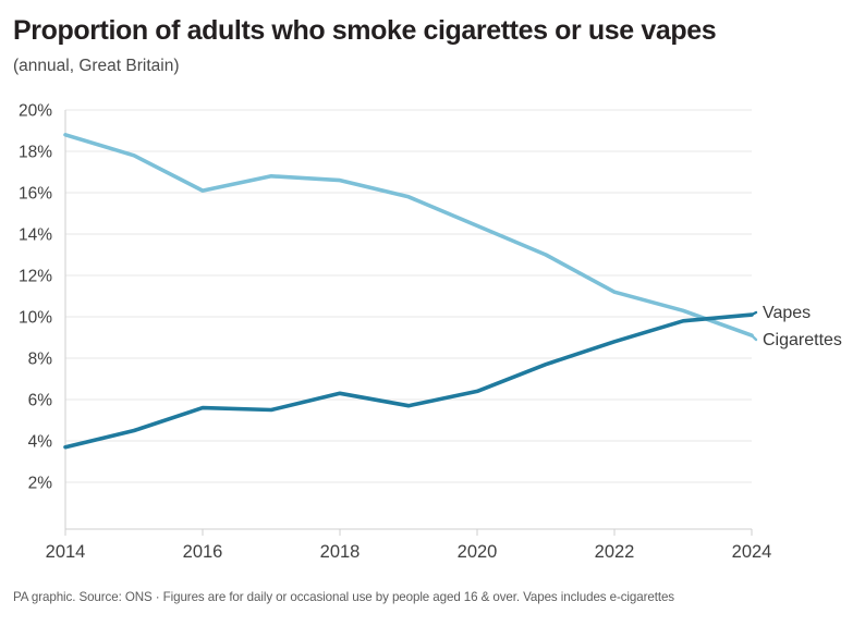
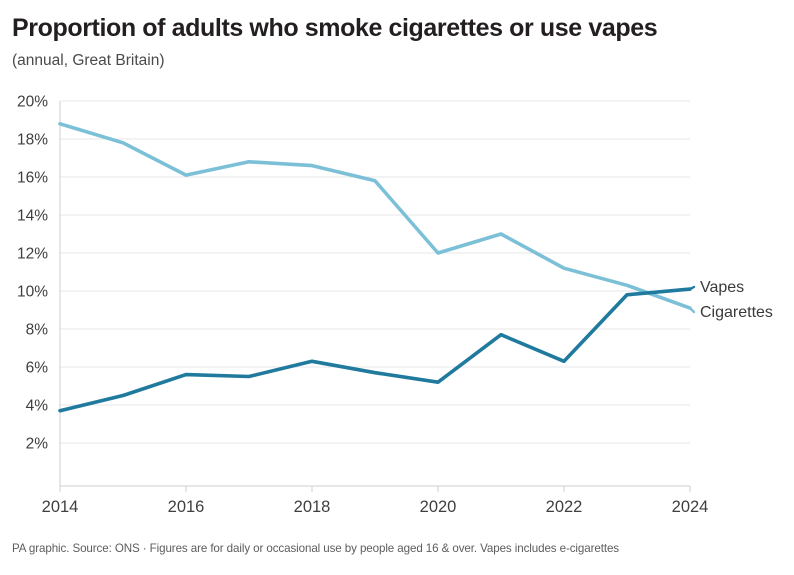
Cigarettes/2020: 14.4% -> 12.0%
Vapes/2020: 6.4% -> 5.2%
Vapes/2022: 8.8% -> 6.3%
